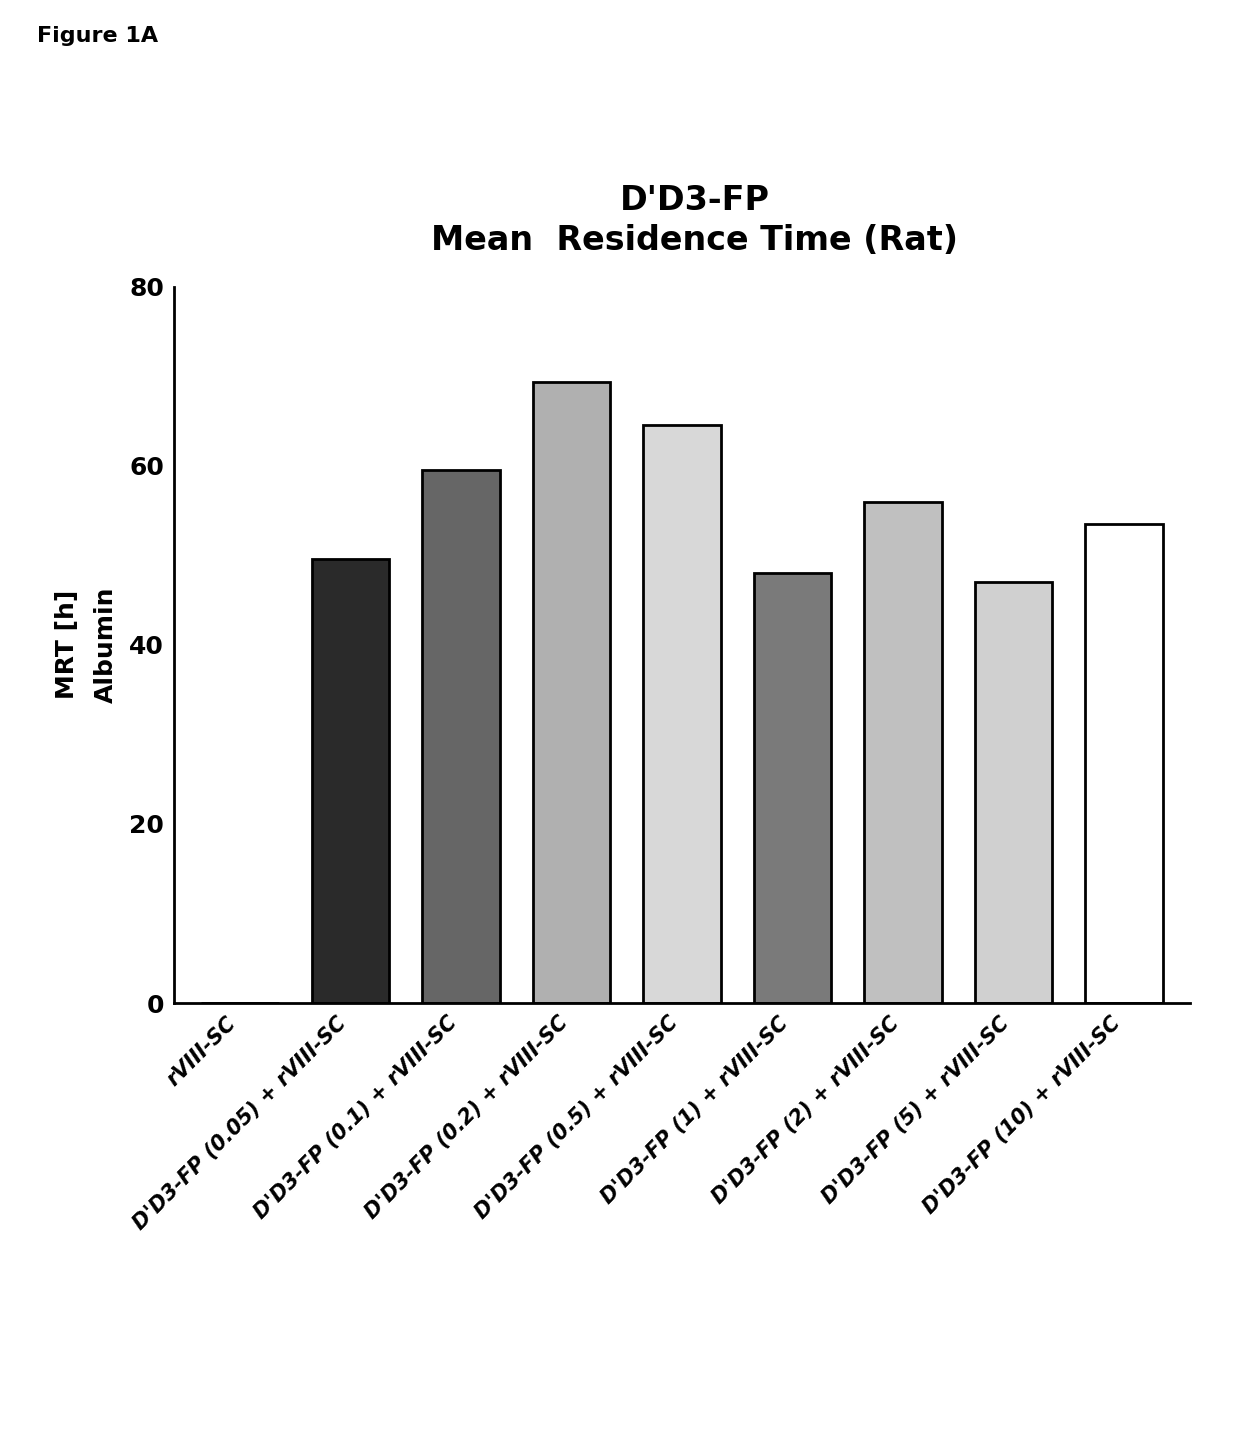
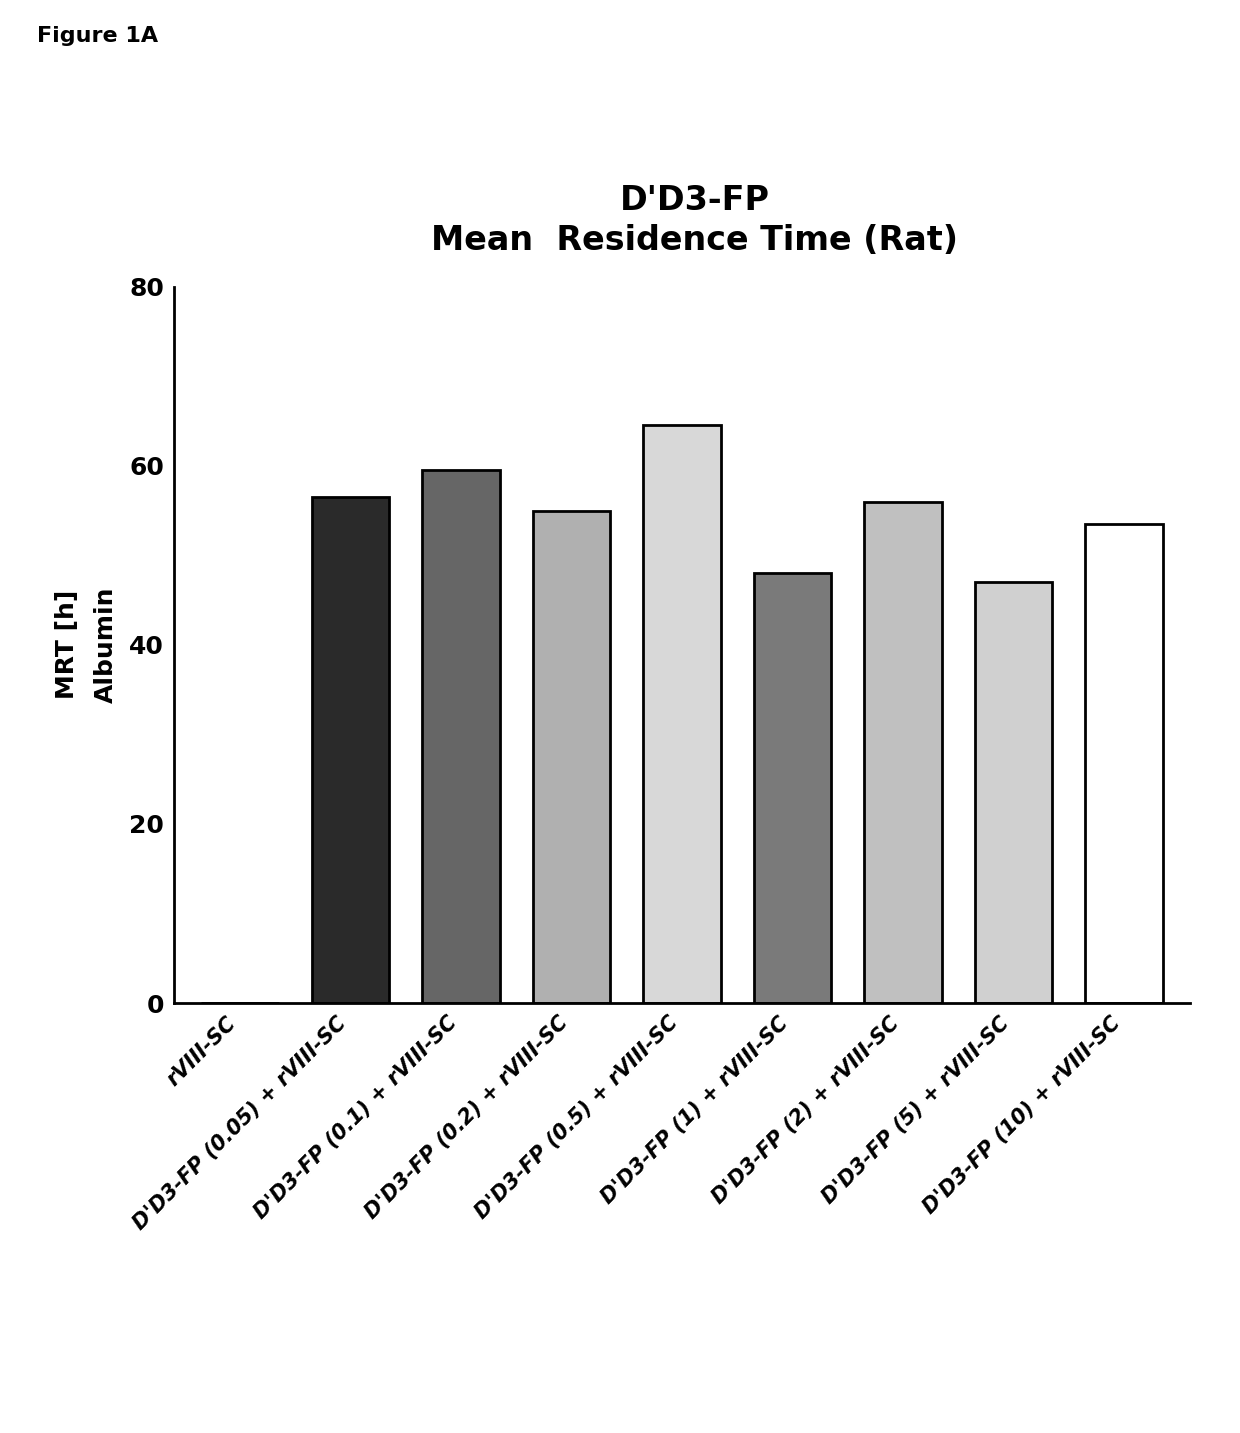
D'D3-FP (0.05) + rVIII-SC: 49.6 -> 56.5
D'D3-FP (0.2) + rVIII-SC: 69.4 -> 55.0
